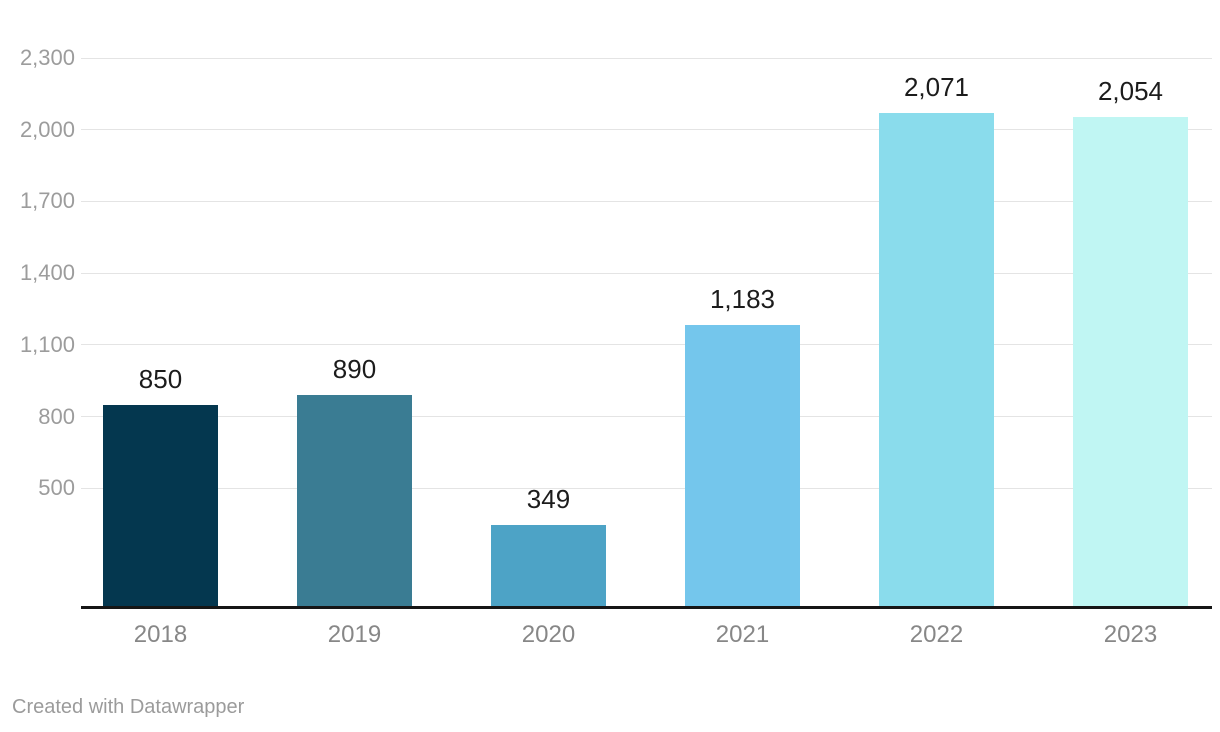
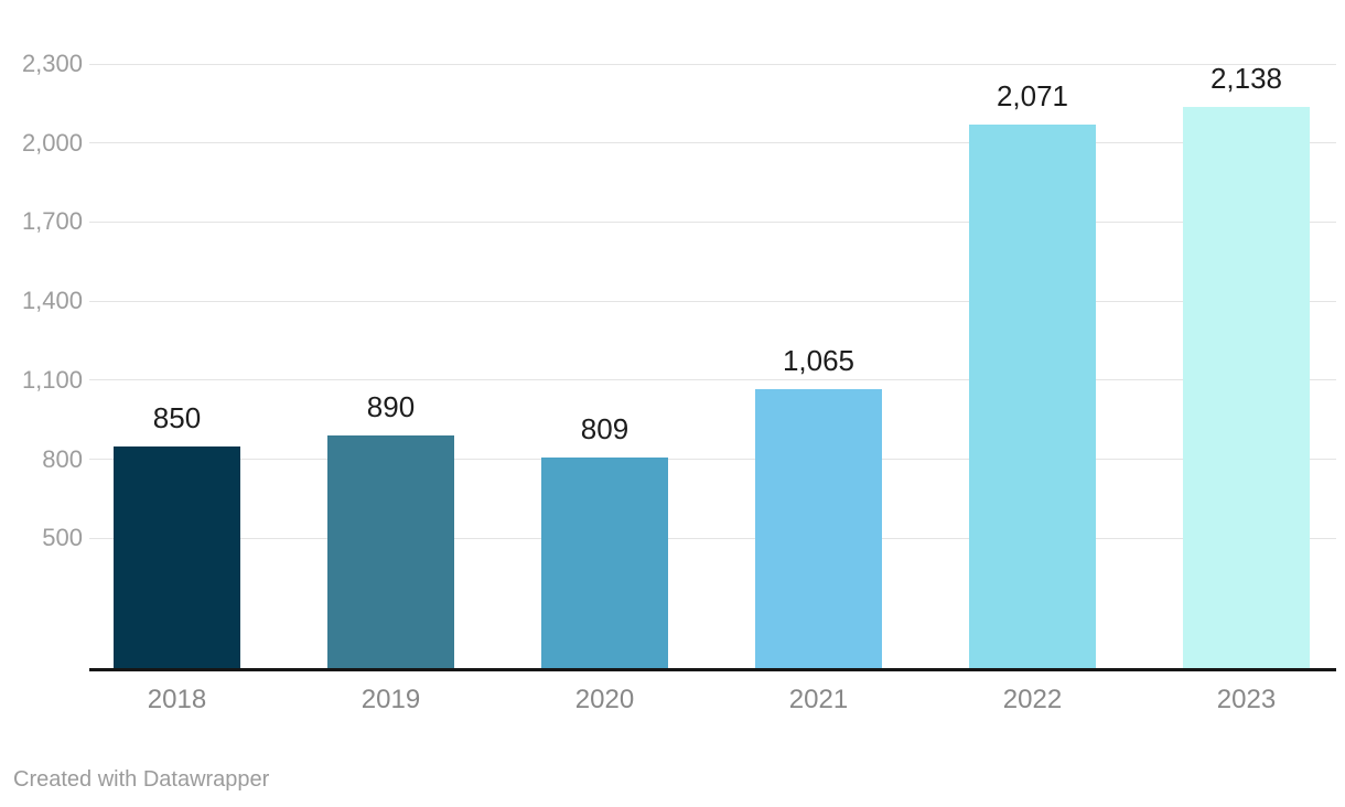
2020: 349 -> 809
2021: 1,183 -> 1,065
2023: 2,054 -> 2,138
